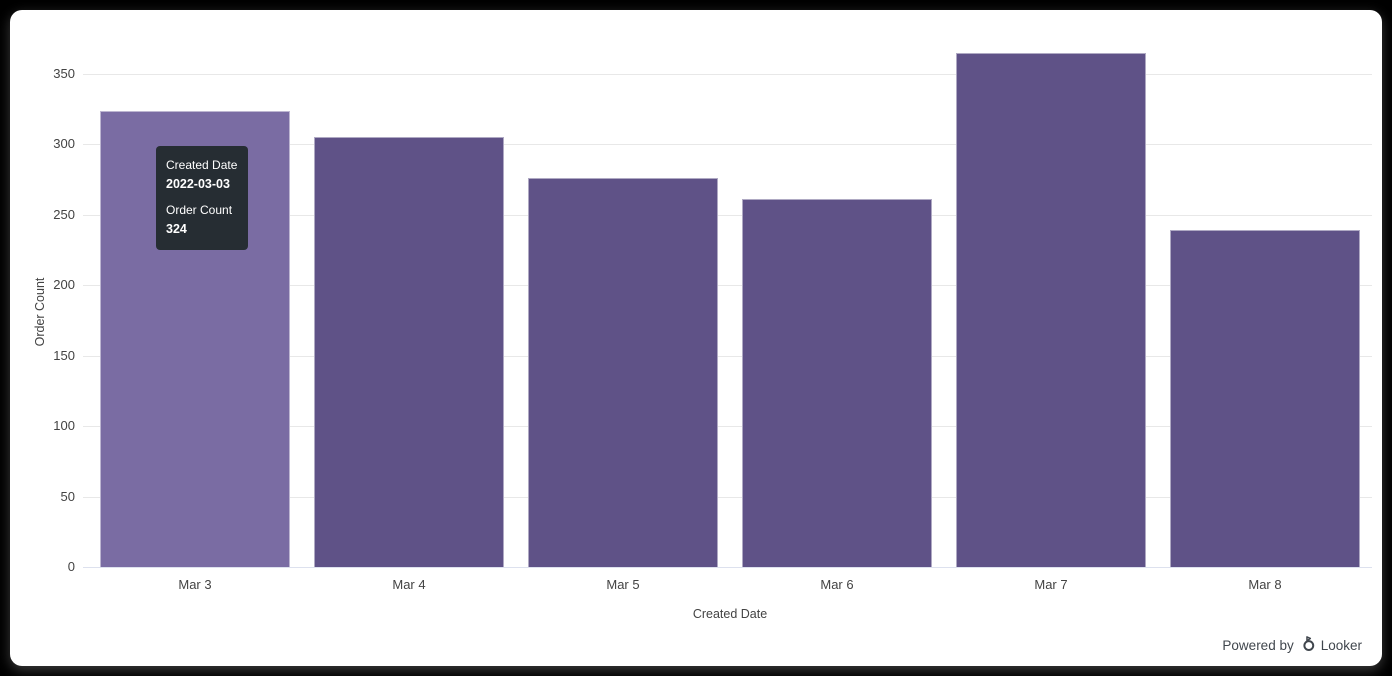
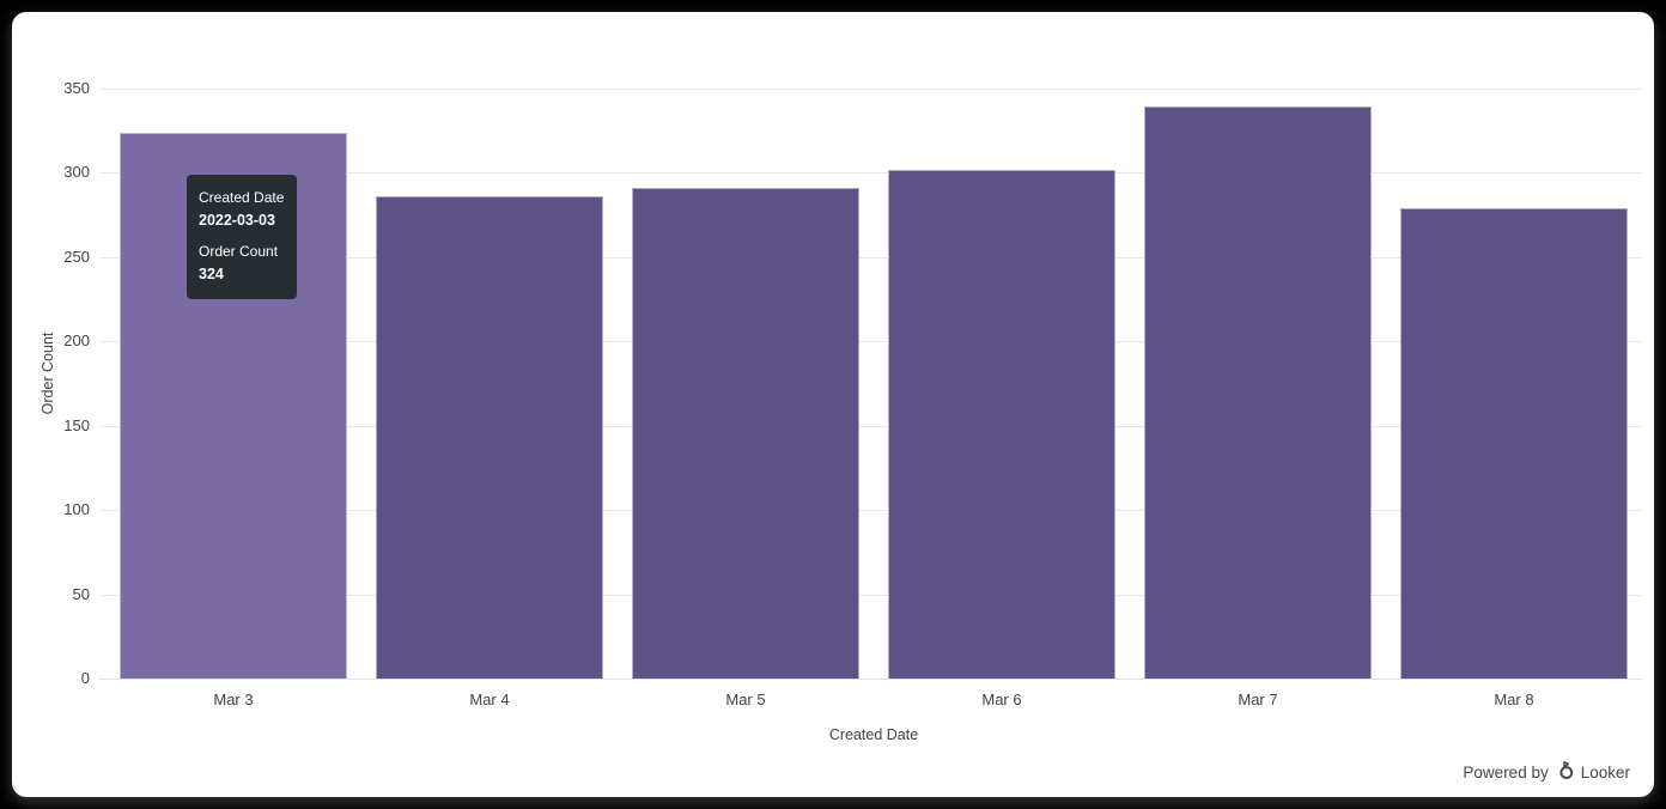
Mar 4: 305 -> 286
Mar 5: 276 -> 291
Mar 6: 261 -> 302
Mar 7: 365 -> 339
Mar 8: 239 -> 279
